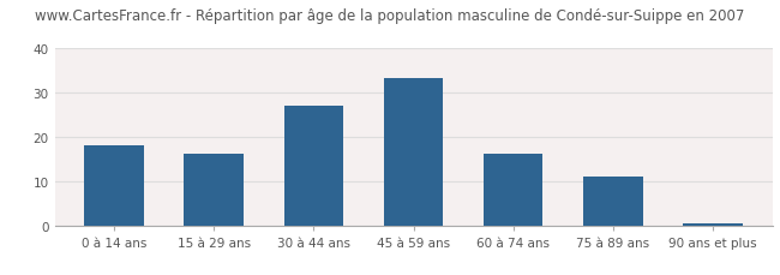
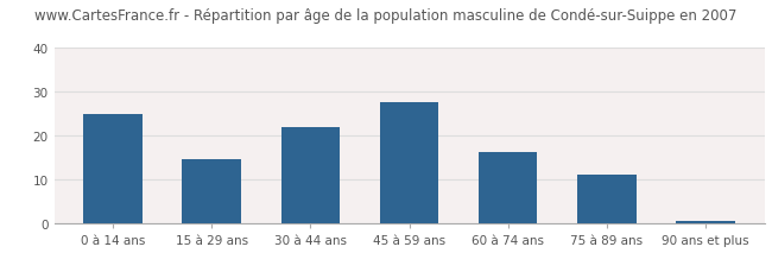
0 à 14 ans: 18.0 -> 25.0
15 à 29 ans: 16.2 -> 14.5
30 à 44 ans: 27.0 -> 22.0
45 à 59 ans: 33.2 -> 27.5
